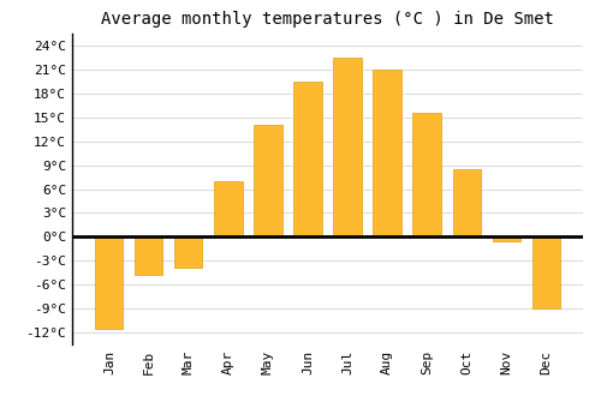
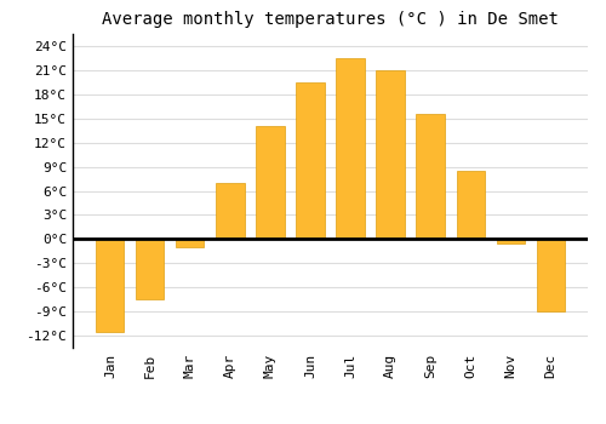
Feb: -4.8°C -> -7.5°C
Mar: -3.8°C -> -1.0°C
